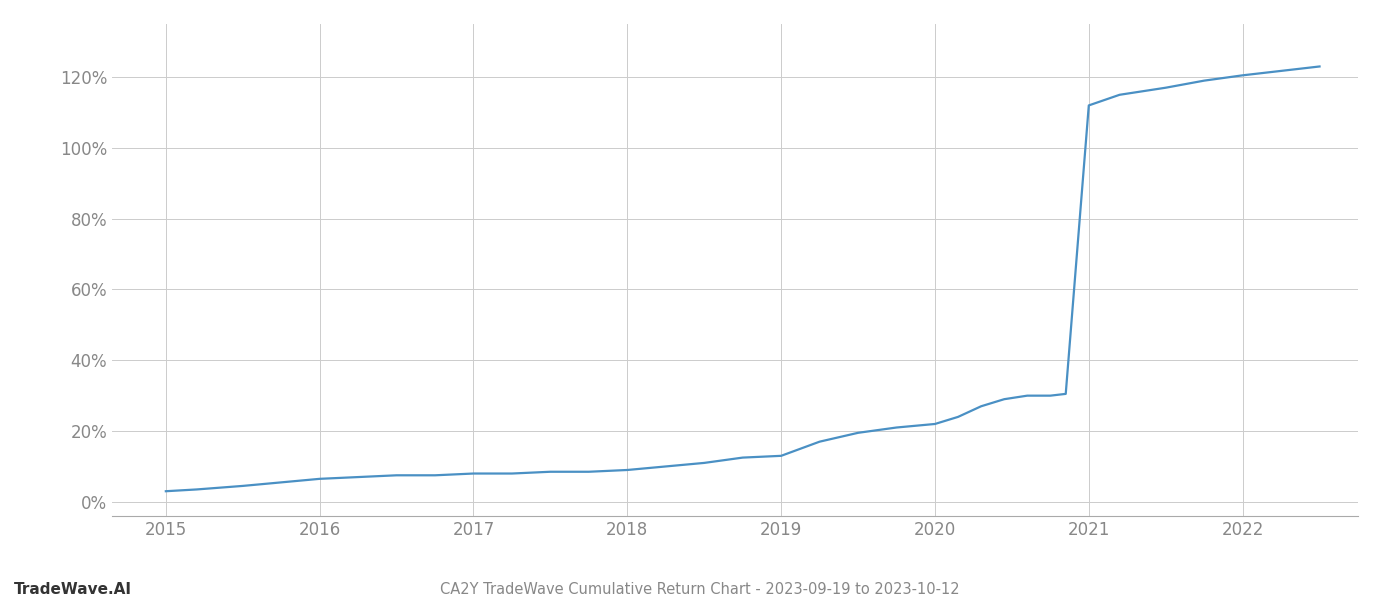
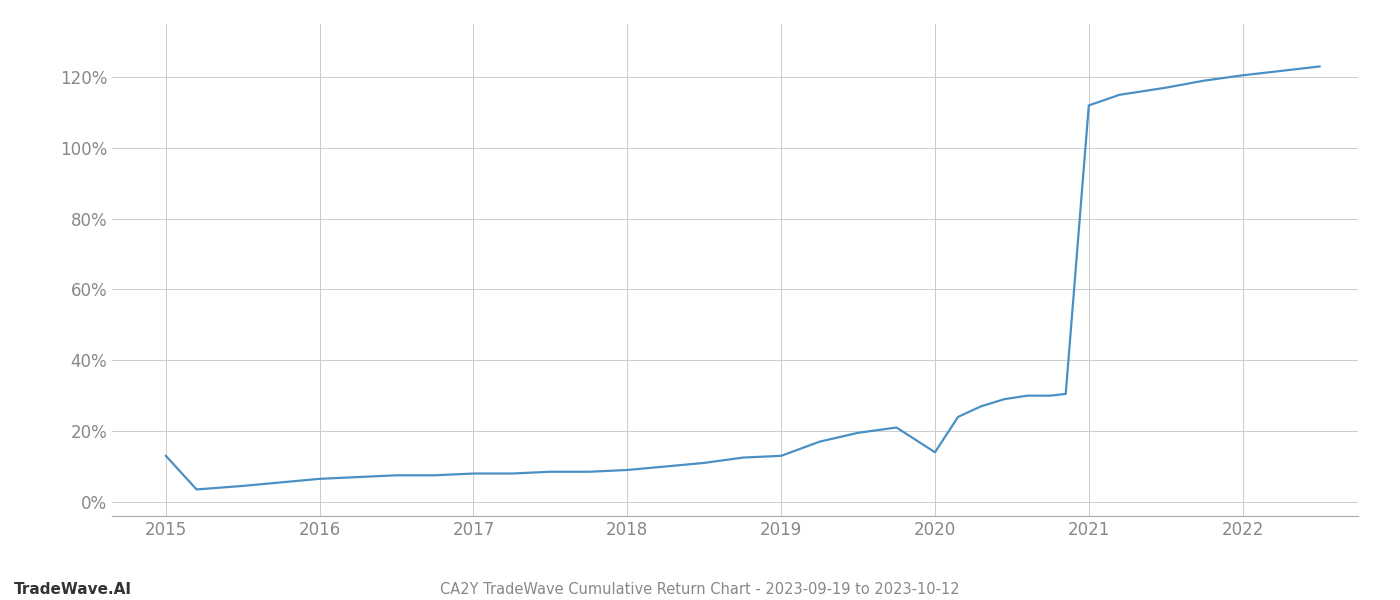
2015: 3.0% -> 13.0%
2020: 22.0% -> 14.0%
